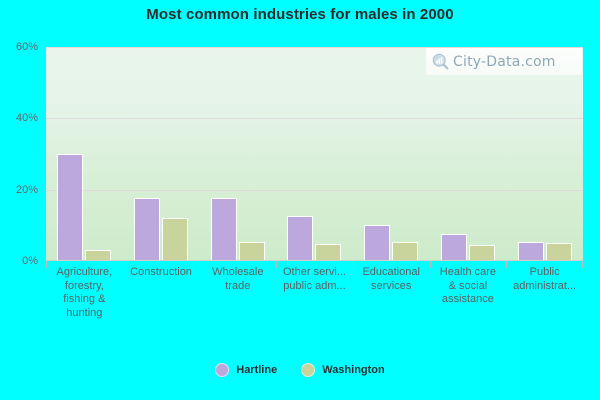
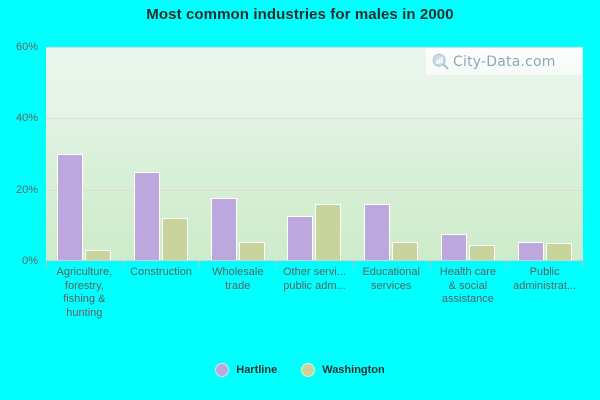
Hartline/Construction: 18% -> 25%
Washington/Other servi... public adm...: 5% -> 16%
Hartline/Educational services: 10% -> 16%
